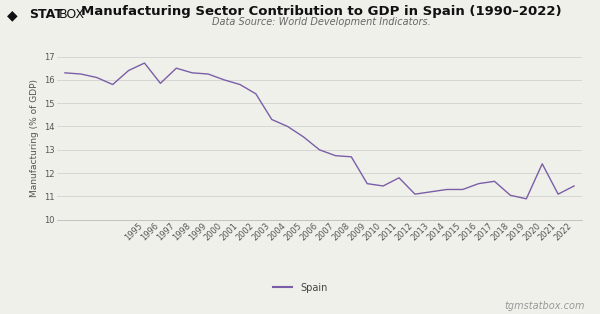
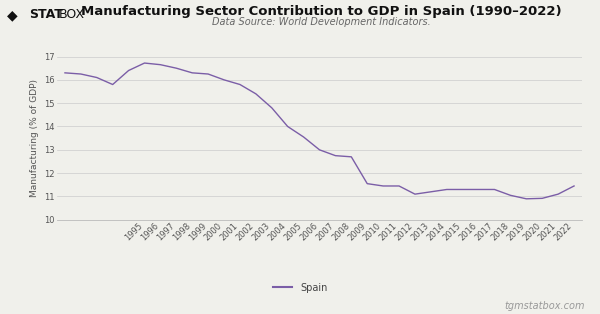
1996: 15.85 -> 16.65
2003: 14.30 -> 14.80
2011: 11.80 -> 11.45
2016: 11.55 -> 11.30
2017: 11.65 -> 11.30
2020: 12.40 -> 10.92
